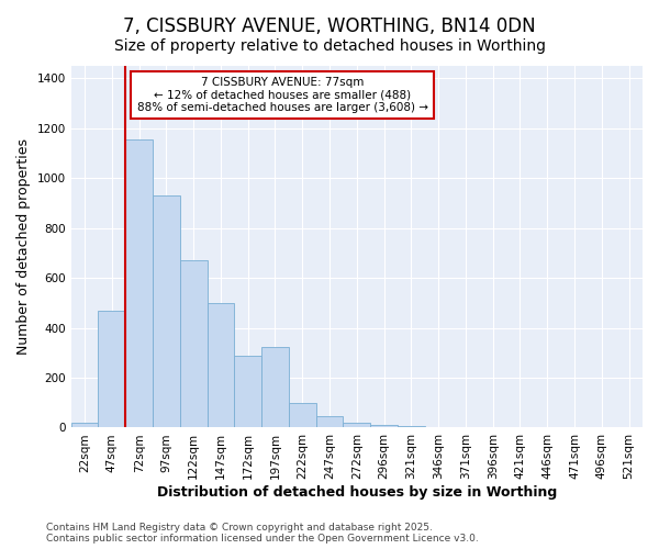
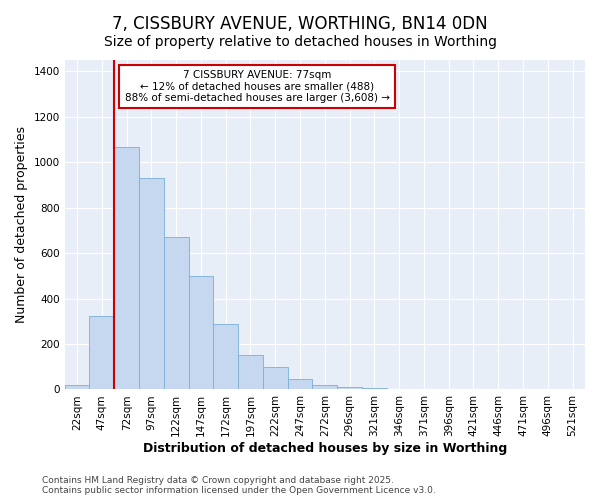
47sqm: 470 -> 325
72sqm: 1155 -> 1065
197sqm: 325 -> 150
